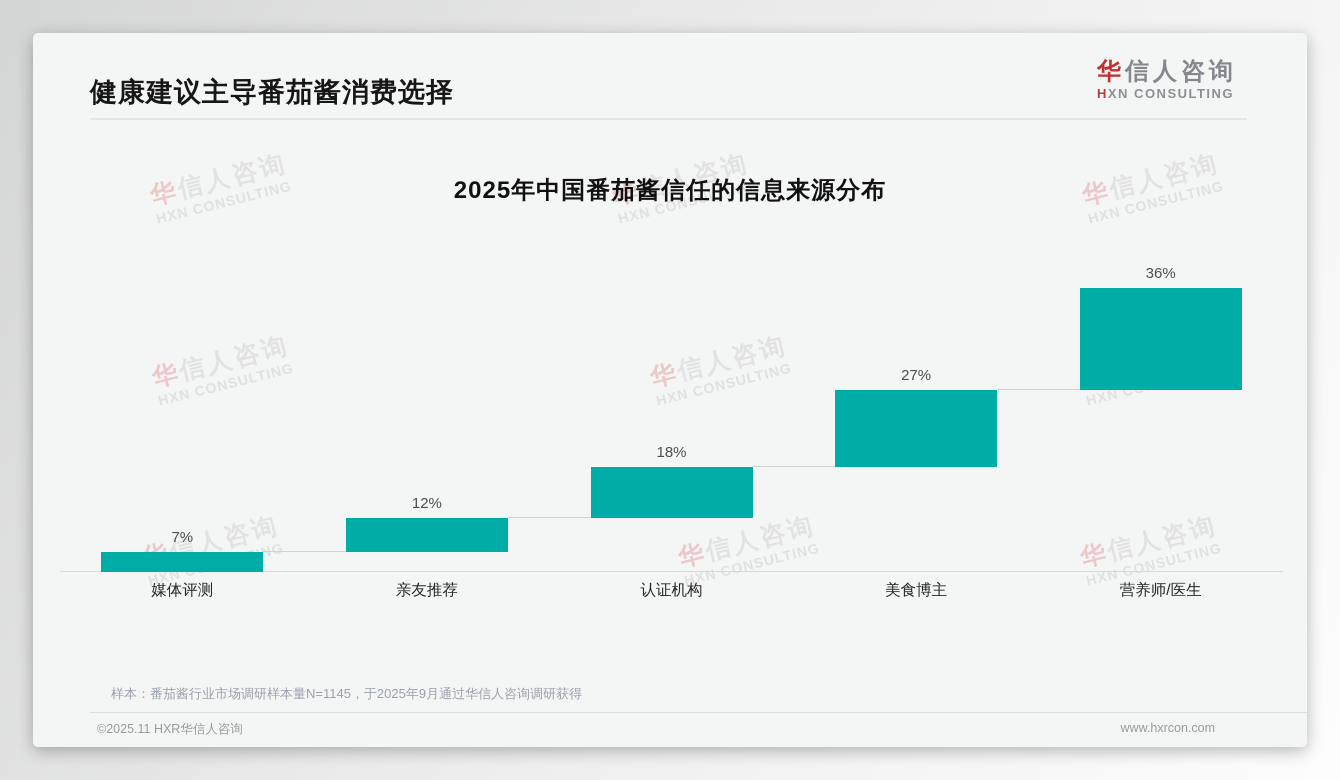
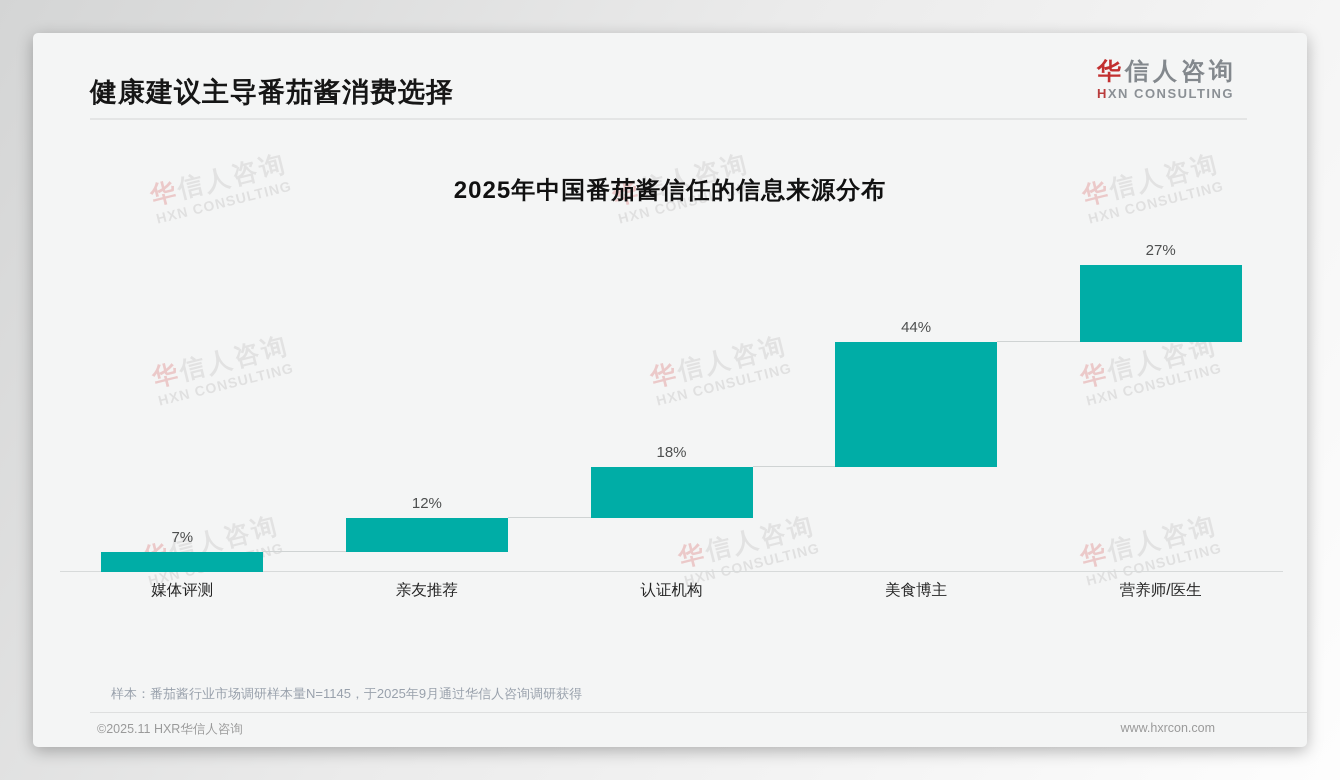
美食博主: 27% -> 44%
营养师/医生: 36% -> 27%
